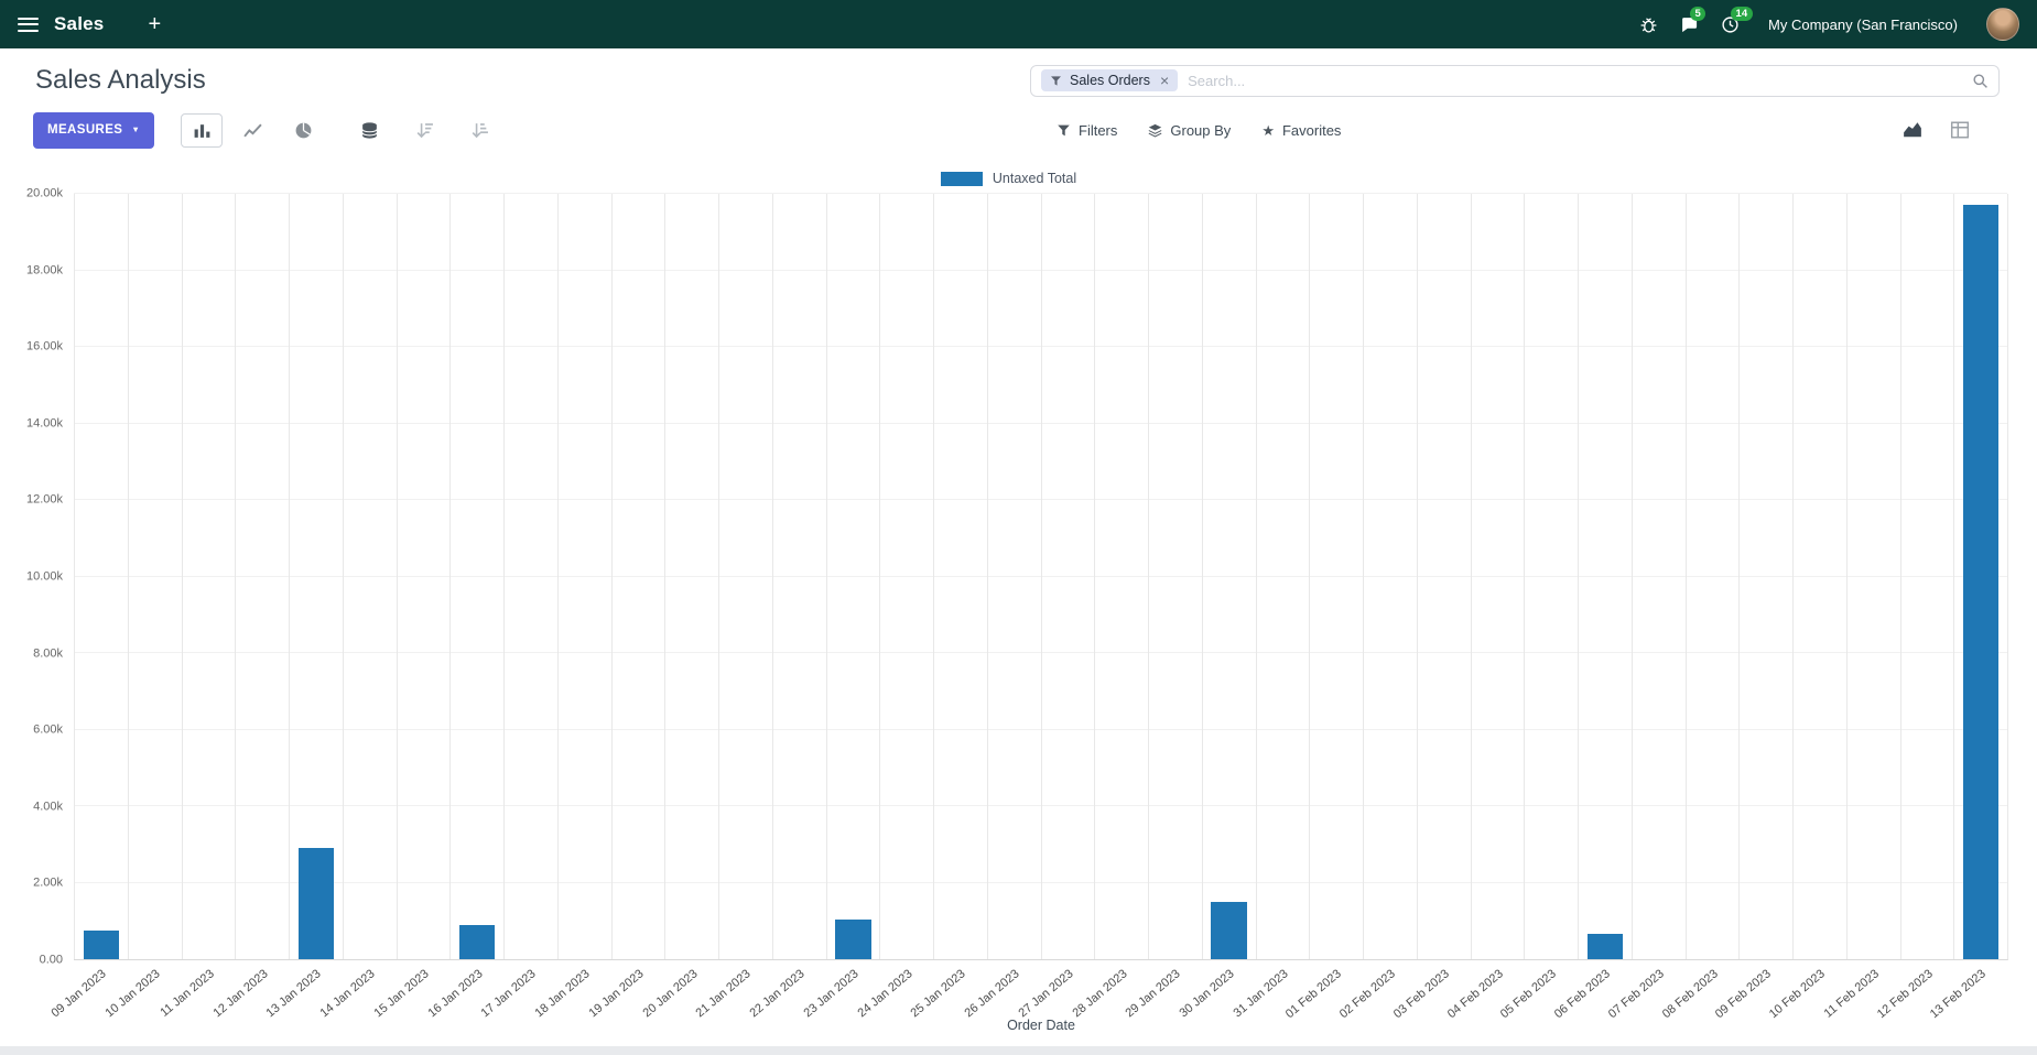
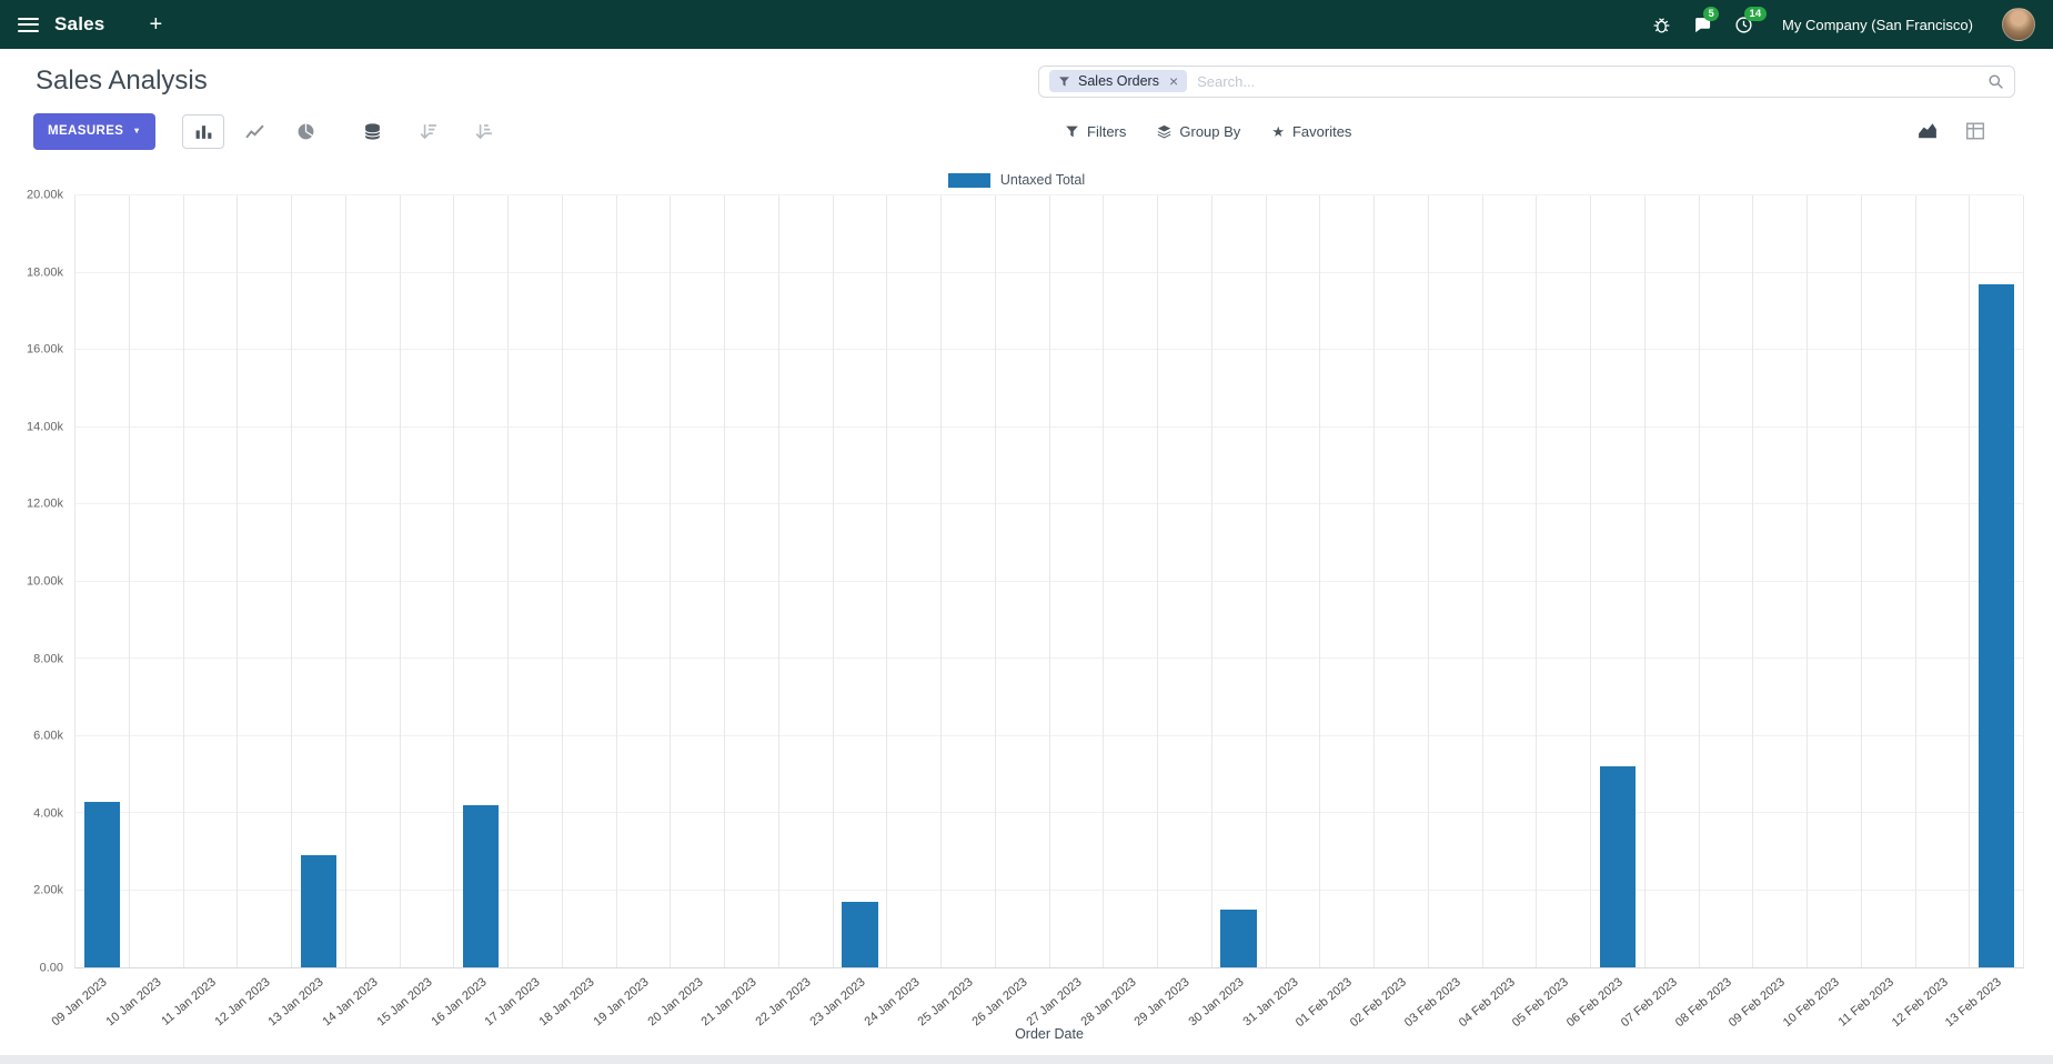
09 Jan 2023: 0.8k -> 4.3k
16 Jan 2023: 0.9k -> 4.2k
23 Jan 2023: 1.0k -> 1.7k
06 Feb 2023: 0.6k -> 5.2k
13 Feb 2023: 19.7k -> 17.7k
